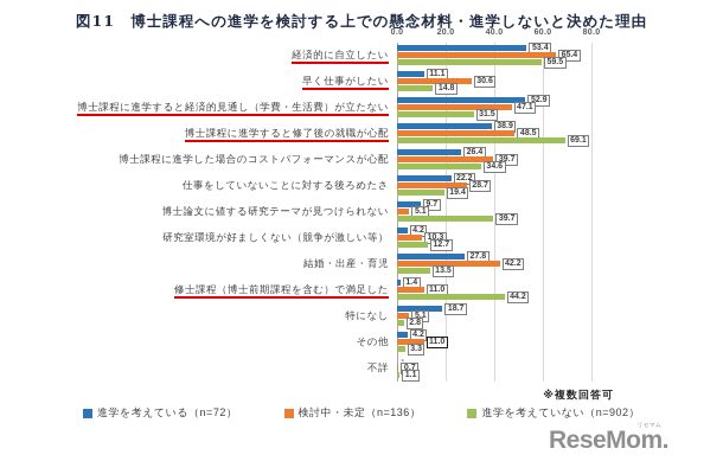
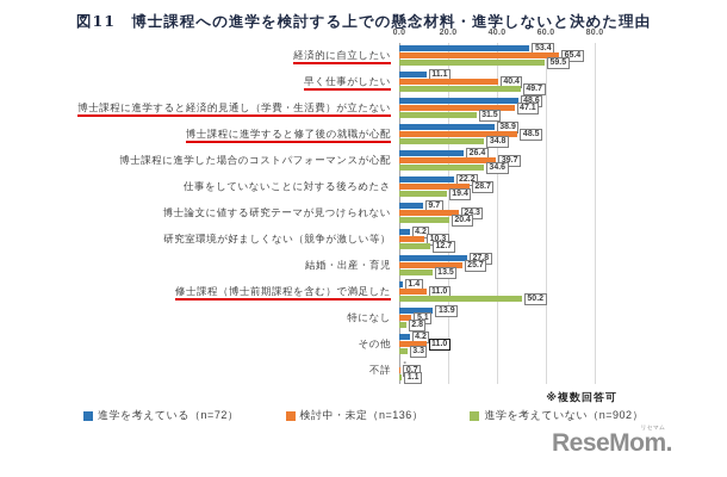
検討中・未定（n=136）/早く仕事がしたい: 30.6 -> 40.4
進学を考えていない（n=902）/早く仕事がしたい: 14.8 -> 49.7
進学を考えている（n=72）/博士課程に進学すると経済的見通し（学費・生活費）が立たない: 52.9 -> 48.6
進学を考えていない（n=902）/博士課程に進学すると修了後の就職が心配: 69.1 -> 34.8
検討中・未定（n=136）/博士論文に値する研究テーマが見つけられない: 5.1 -> 24.3
進学を考えていない（n=902）/博士論文に値する研究テーマが見つけられない: 39.7 -> 20.4
検討中・未定（n=136）/結婚・出産・育児: 42.2 -> 25.7
進学を考えていない（n=902）/修士課程（博士前期課程を含む）で満足した: 44.2 -> 50.2
進学を考えている（n=72）/特になし: 18.7 -> 13.9
